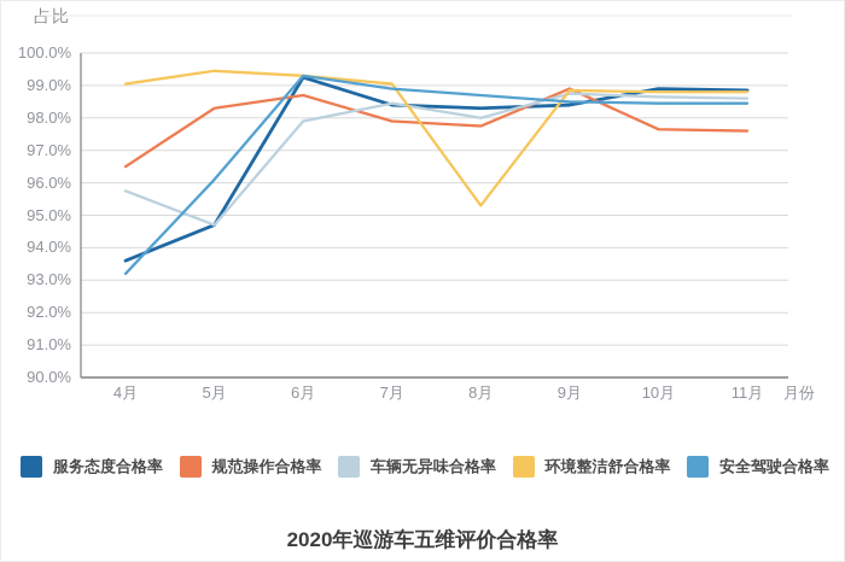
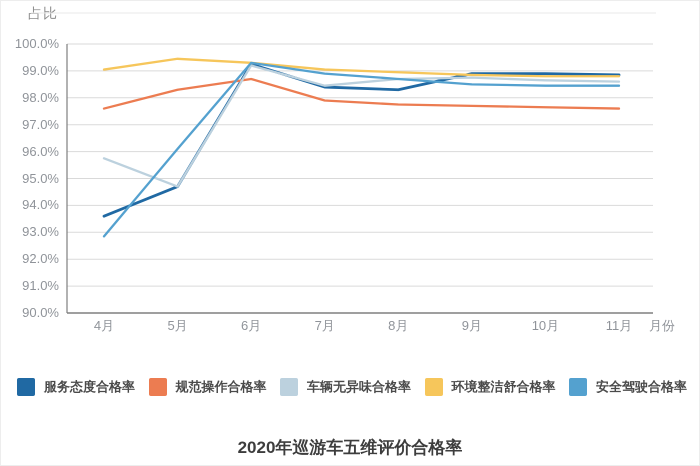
规范操作合格率/4月: 96.5% -> 97.6%
安全驾驶合格率/4月: 93.2% -> 92.8%
车辆无异味合格率/6月: 97.9% -> 99.2%
车辆无异味合格率/8月: 98.0% -> 98.7%
环境整洁舒合格率/8月: 95.3% -> 99.0%
服务态度合格率/9月: 98.4% -> 98.9%
规范操作合格率/9月: 98.9% -> 97.7%
